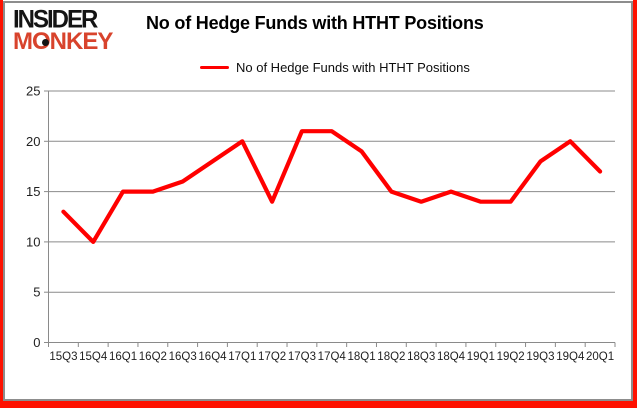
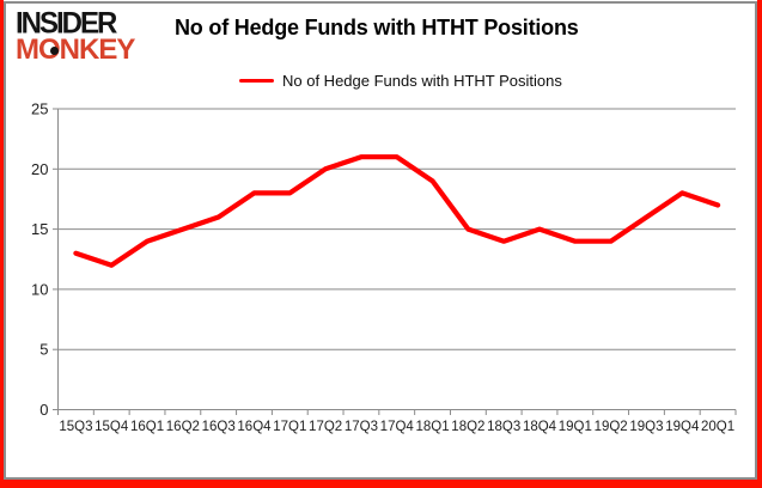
15Q4: 10 -> 12
16Q1: 15 -> 14
17Q1: 20 -> 18
17Q2: 14 -> 20
19Q3: 18 -> 16
19Q4: 20 -> 18
